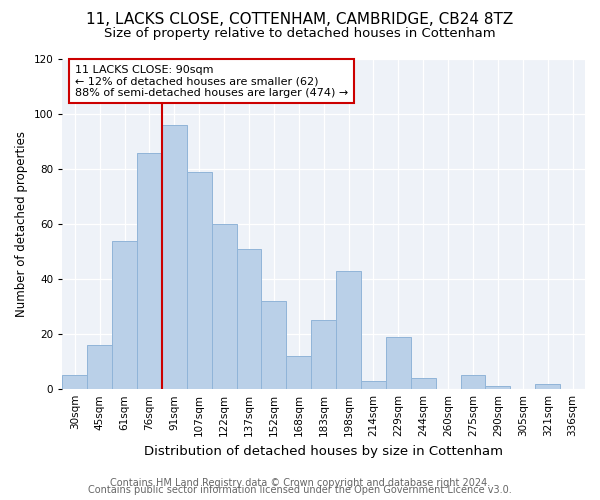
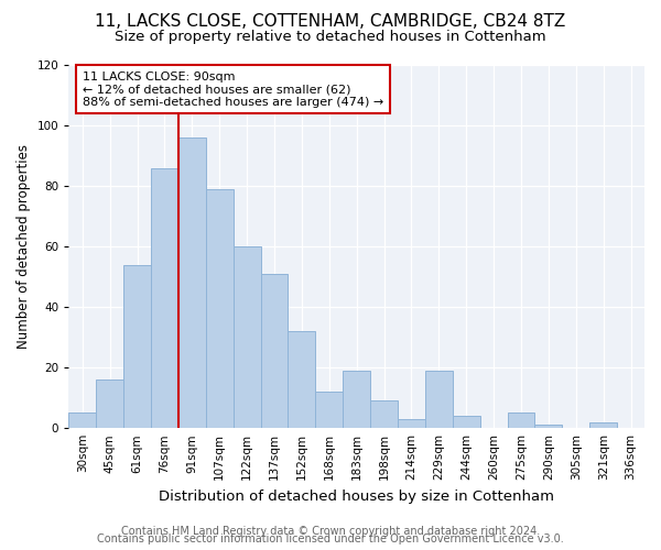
183sqm: 25 -> 19
198sqm: 43 -> 9
